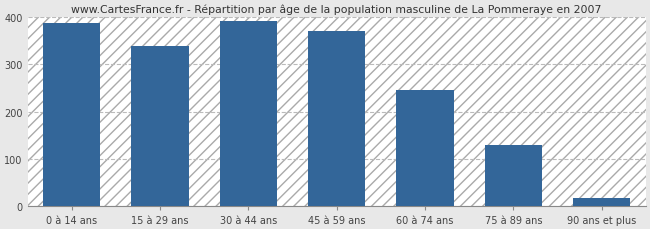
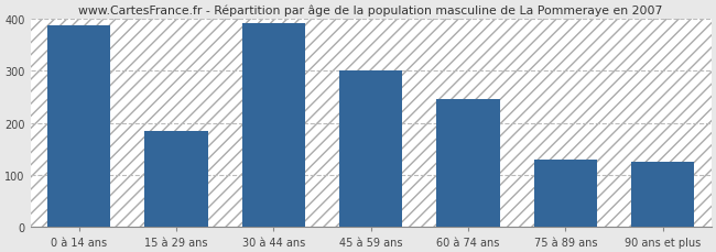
15 à 29 ans: 338 -> 185
45 à 59 ans: 370 -> 300
90 ans et plus: 16 -> 125
